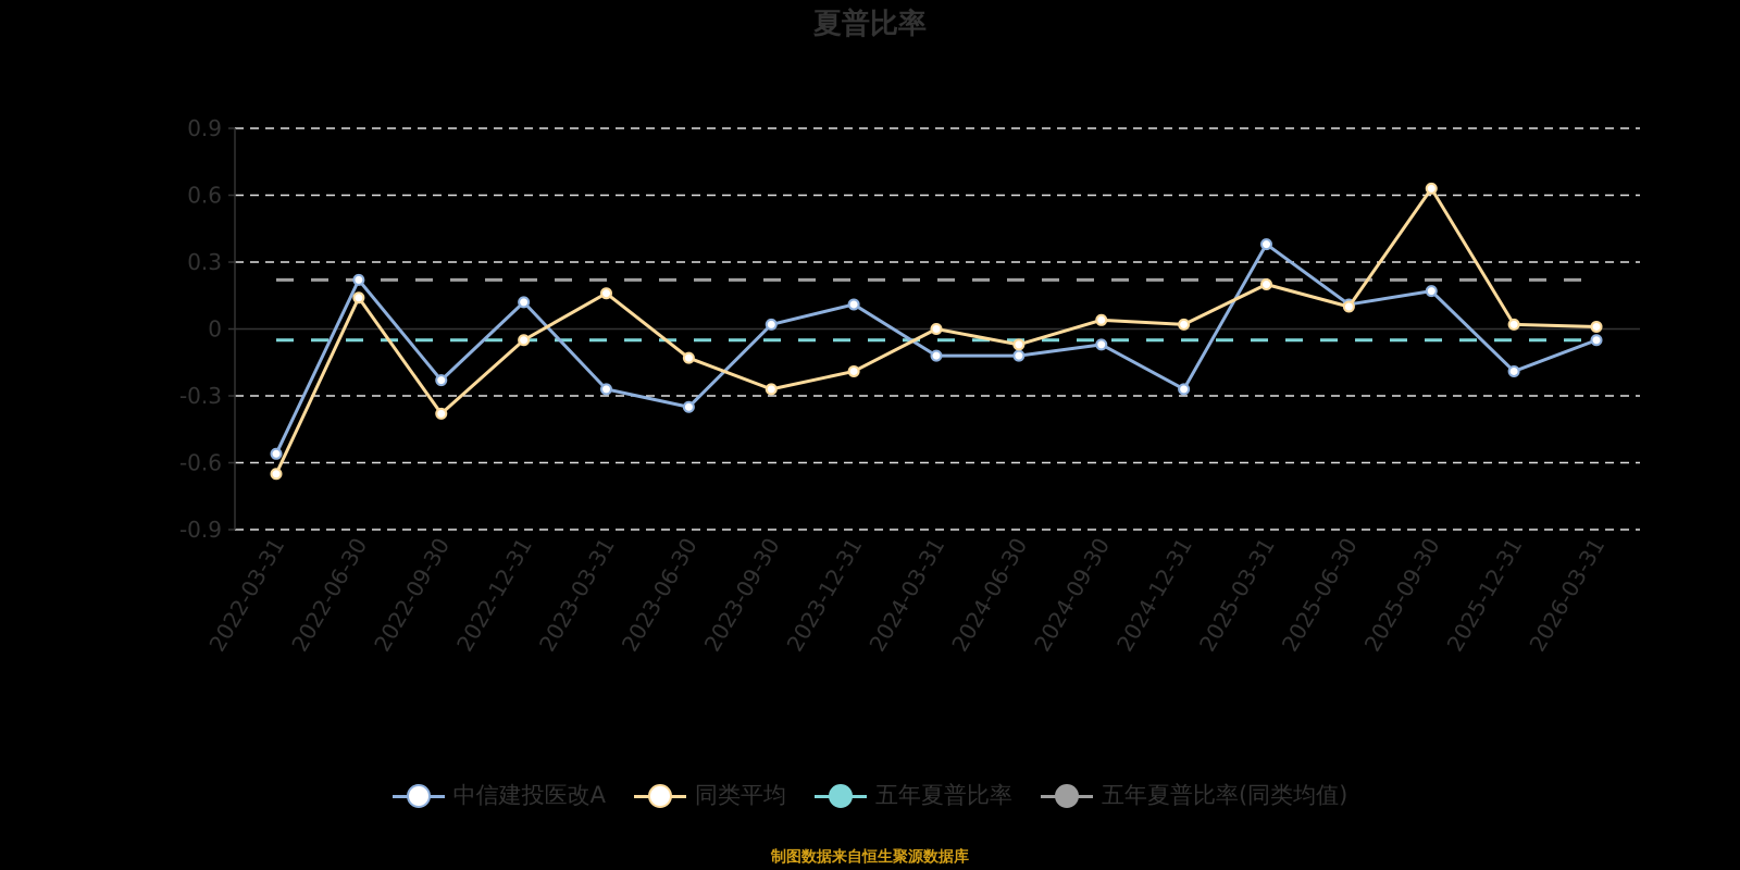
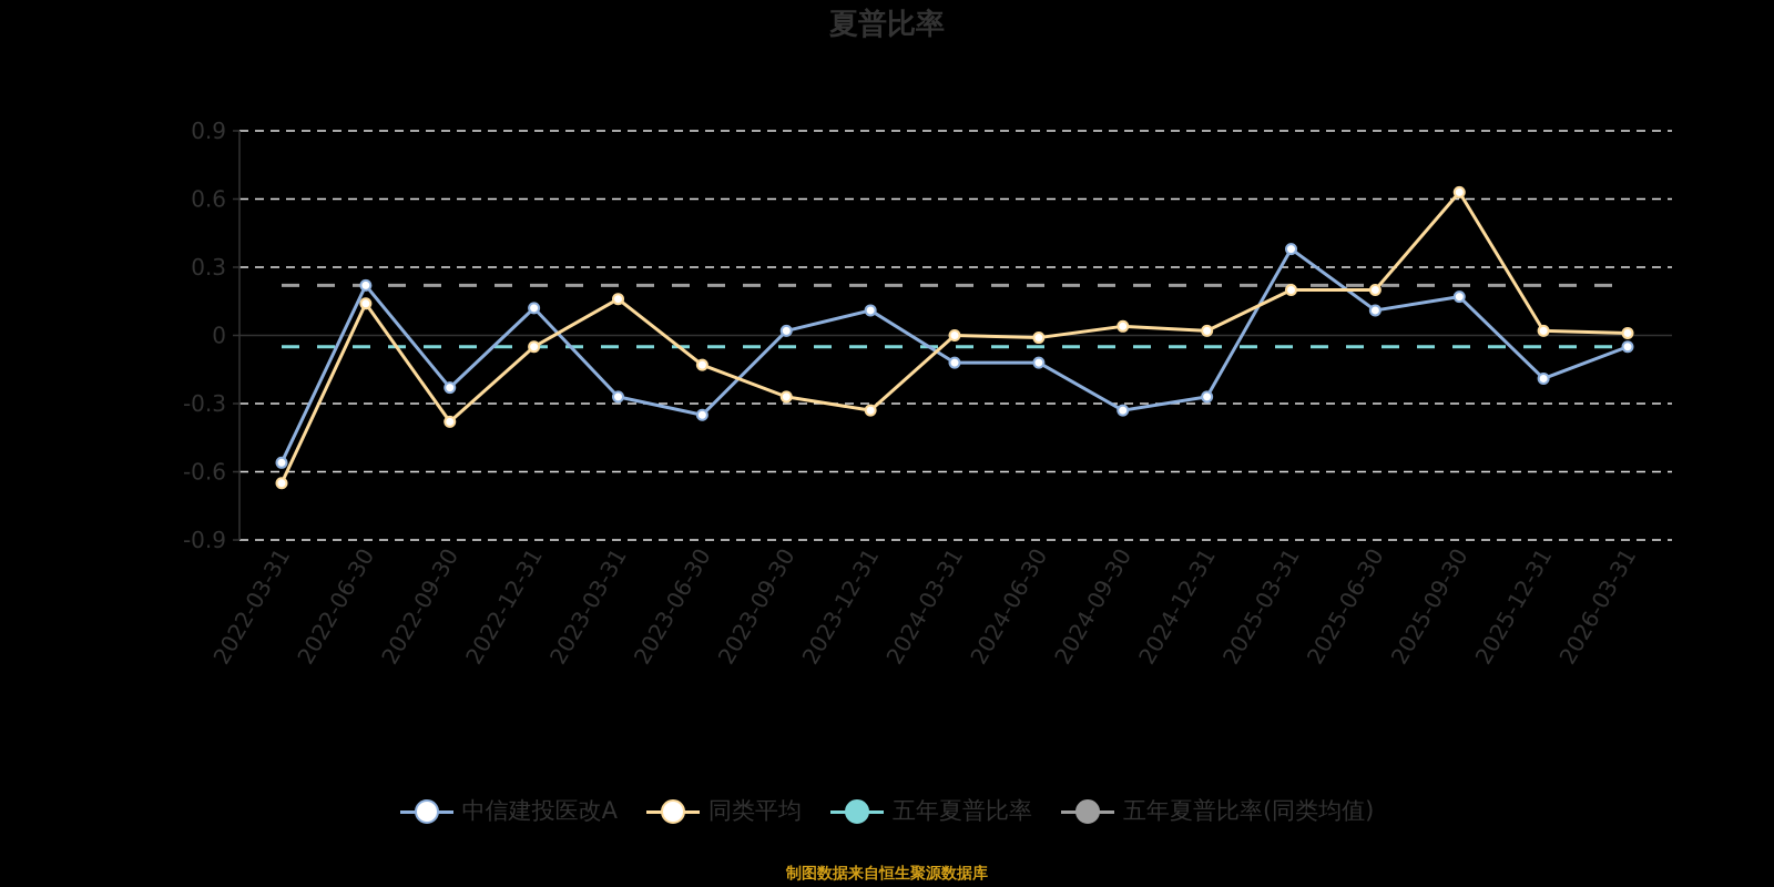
同类平均/2023-12-31: -0.19 -> -0.33
同类平均/2024-06-30: -0.07 -> -0.01
中信建投医改A/2024-09-30: -0.07 -> -0.33
同类平均/2025-06-30: 0.10 -> 0.20
